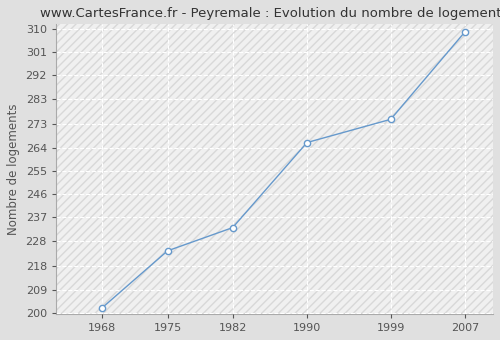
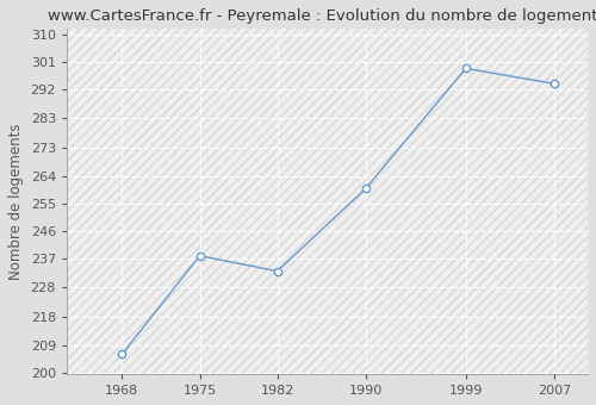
1968: 202 -> 206
1975: 224 -> 238
1990: 266 -> 260
1999: 275 -> 299
2007: 309 -> 294
